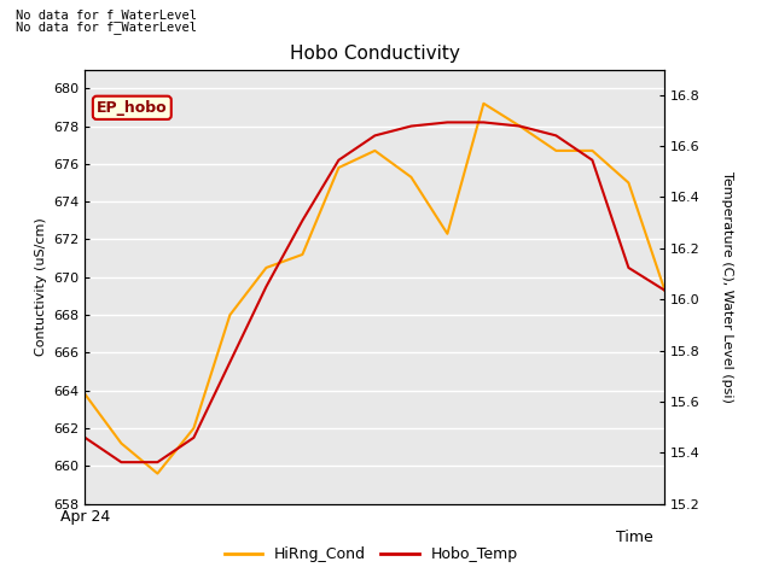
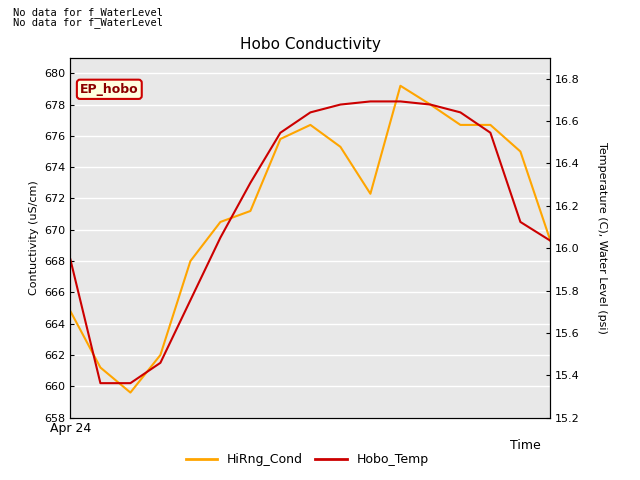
HiRng_Cond/Apr 24: 663.8 -> 664.8
Hobo_Temp/Apr 24: 661.5 -> 668.1
